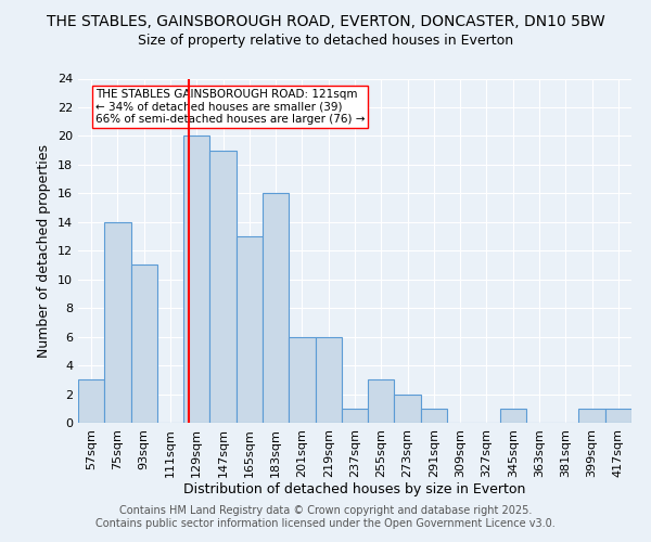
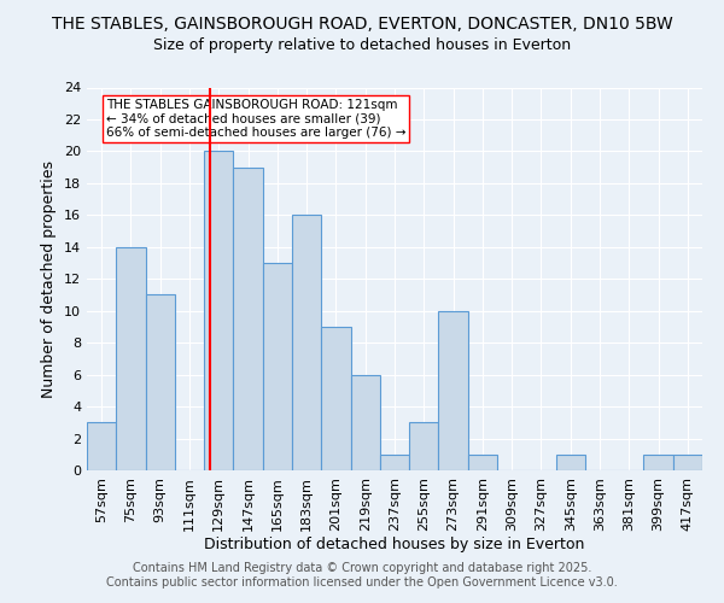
201sqm: 6 -> 9
273sqm: 2 -> 10
